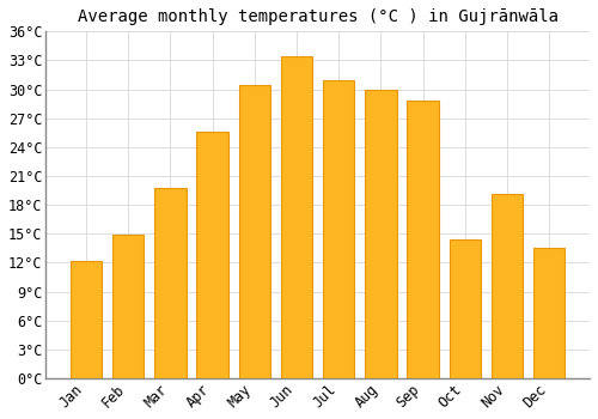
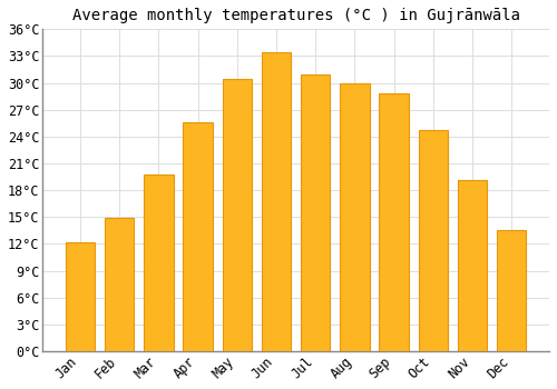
Oct: 14.4°C -> 24.7°C
